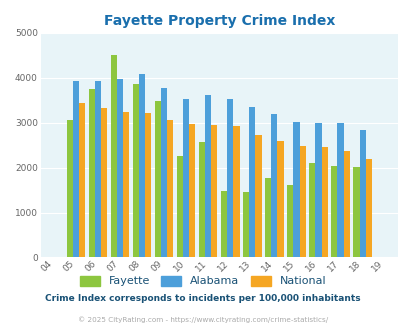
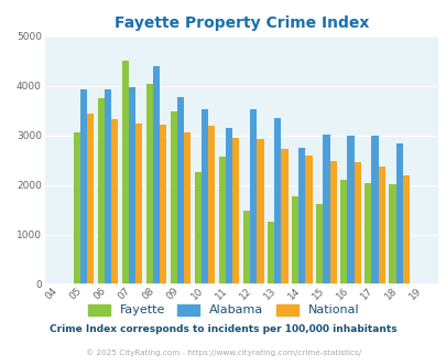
Fayette/08: 3870 -> 4050
Alabama/08: 4090 -> 4400
National/10: 2970 -> 3200
Alabama/11: 3610 -> 3150
Fayette/13: 1460 -> 1250
Alabama/14: 3200 -> 2750
